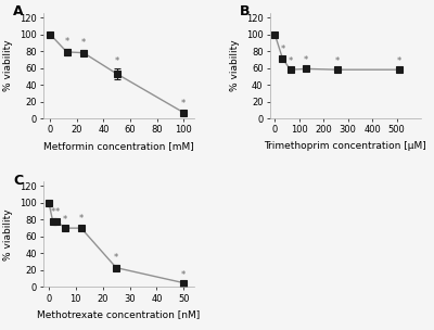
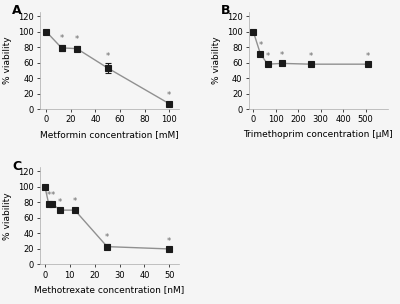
50: 5 -> 20
